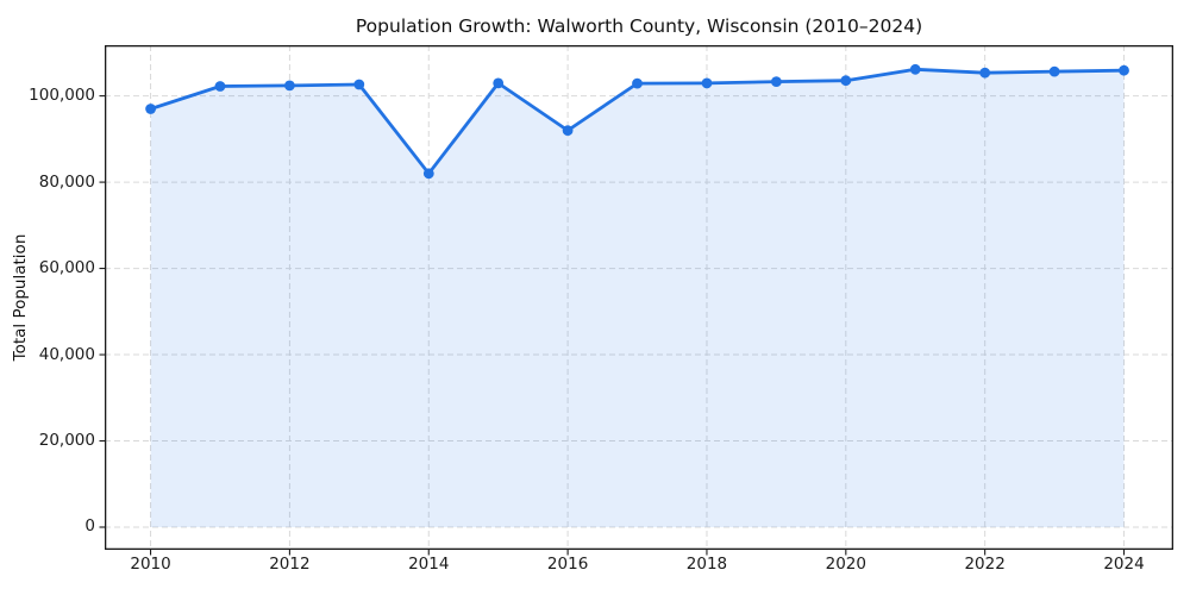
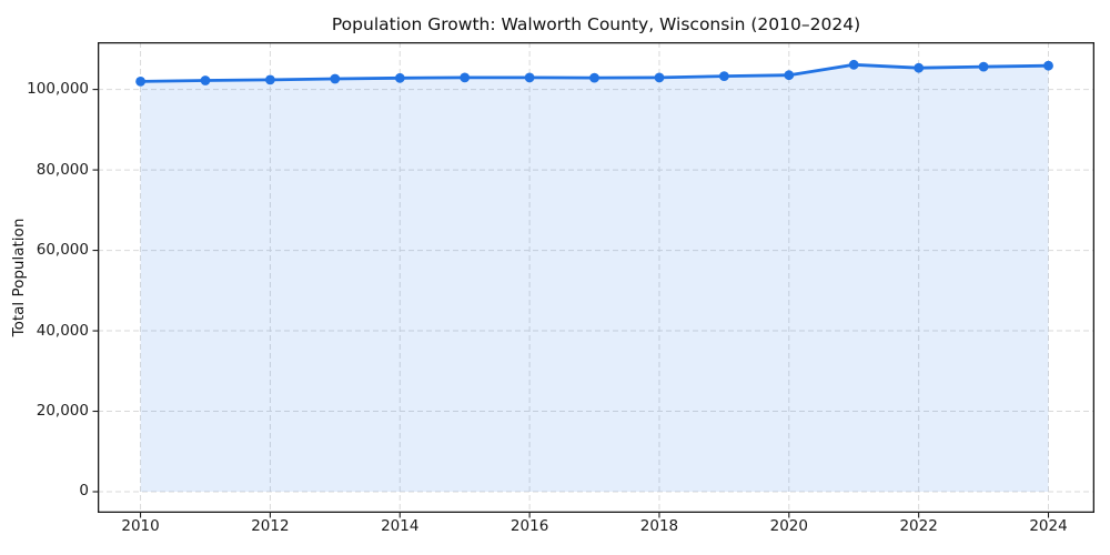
2010: 97000 -> 102000
2014: 82000 -> 103000
2016: 92000 -> 103000
